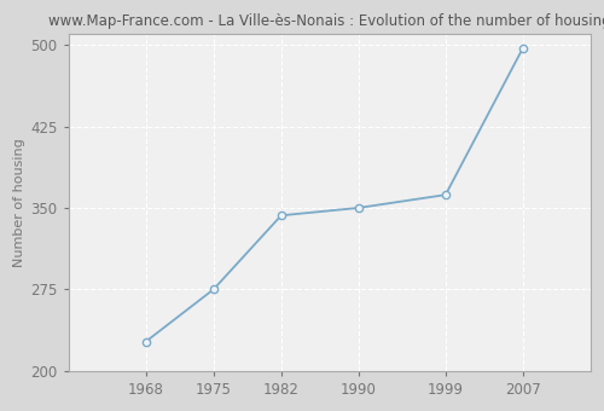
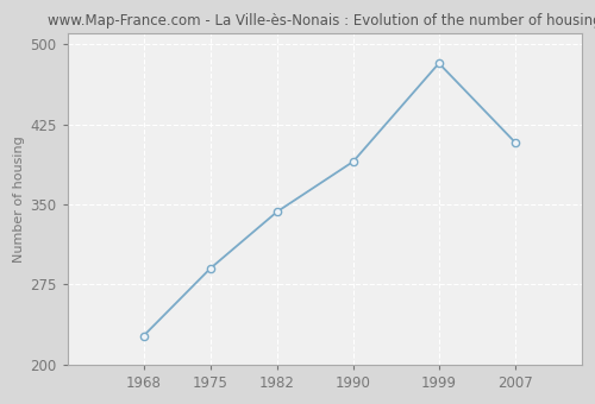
1975: 275 -> 290
1990: 350 -> 390
1999: 362 -> 482
2007: 497 -> 408
